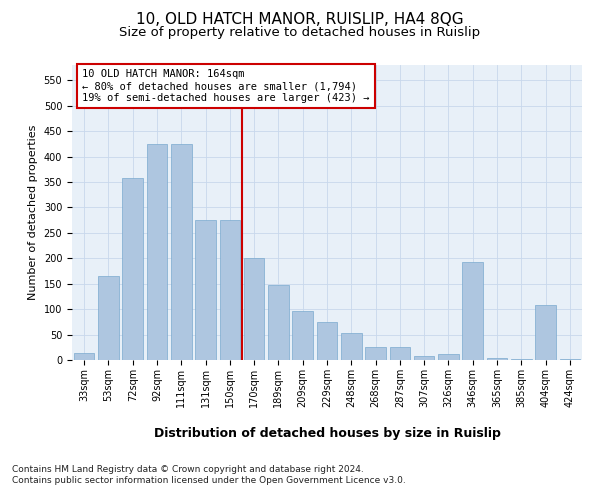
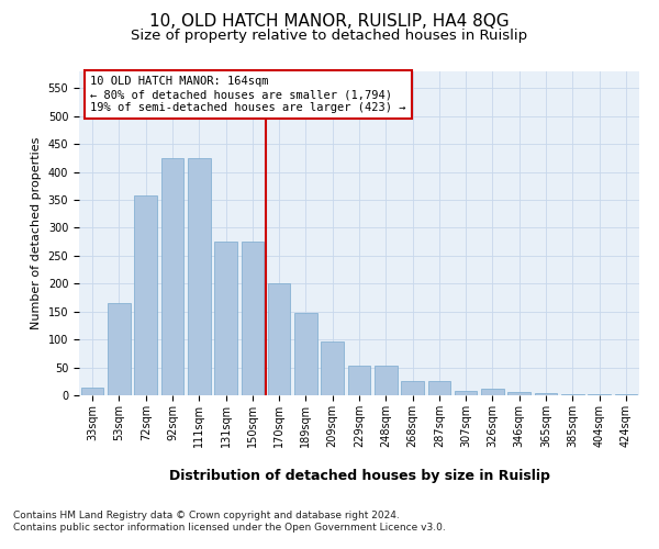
229sqm: 74 -> 53
346sqm: 192 -> 5
404sqm: 108 -> 1
